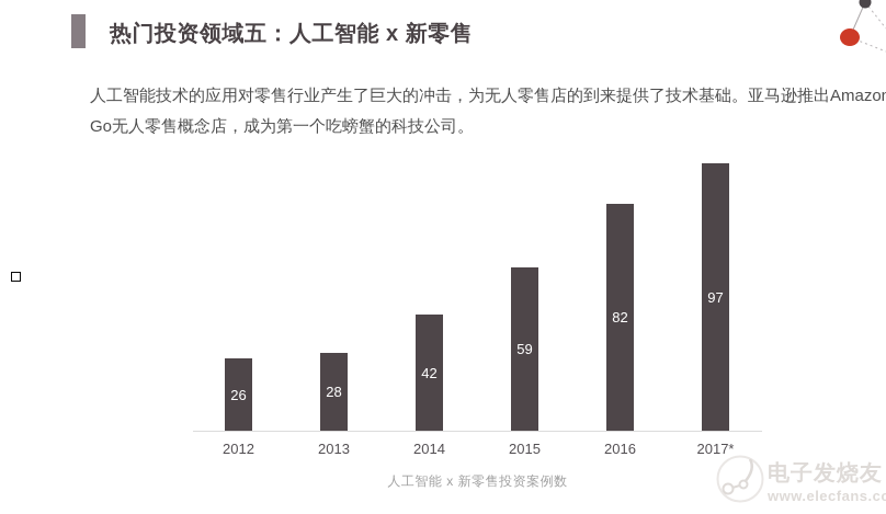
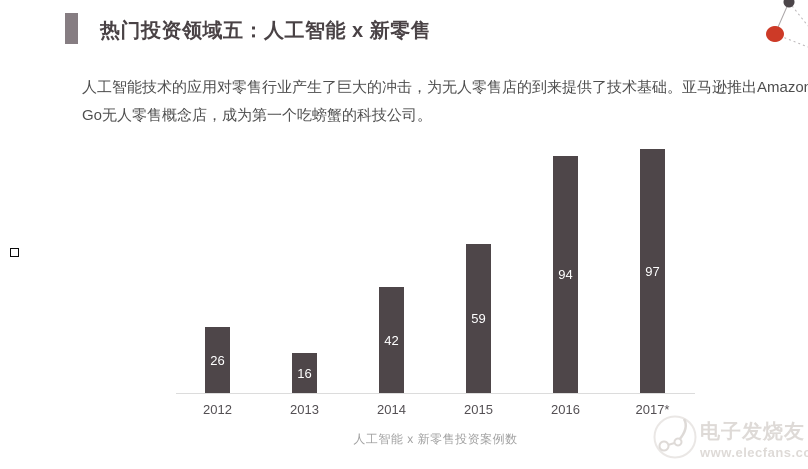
2013: 28 -> 16
2016: 82 -> 94
